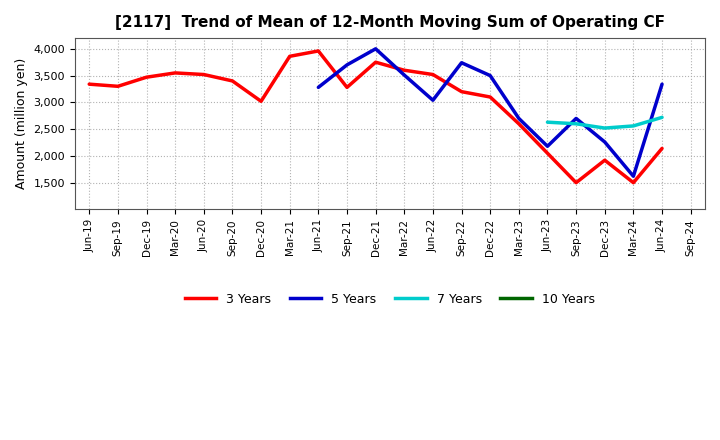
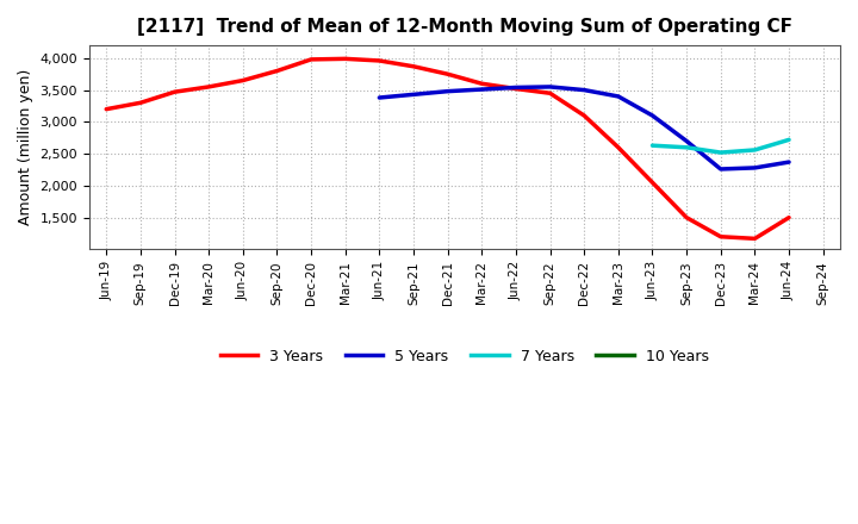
3 Years/Jun-19: 3,340 -> 3,200
3 Years/Jun-20: 3,520 -> 3,650
3 Years/Sep-20: 3,400 -> 3,800
3 Years/Dec-20: 3,020 -> 3,980
3 Years/Mar-21: 3,860 -> 3,990
5 Years/Jun-21: 3,280 -> 3,380
3 Years/Sep-21: 3,280 -> 3,870
5 Years/Sep-21: 3,700 -> 3,430
5 Years/Dec-21: 4,000 -> 3,480
5 Years/Jun-22: 3,040 -> 3,540
3 Years/Sep-22: 3,200 -> 3,450
5 Years/Sep-22: 3,740 -> 3,550
5 Years/Mar-23: 2,700 -> 3,400
5 Years/Jun-23: 2,180 -> 3,100
3 Years/Dec-23: 1,920 -> 1,200
3 Years/Mar-24: 1,500 -> 1,170
5 Years/Mar-24: 1,620 -> 2,280
3 Years/Jun-24: 2,140 -> 1,500
5 Years/Jun-24: 3,340 -> 2,370
